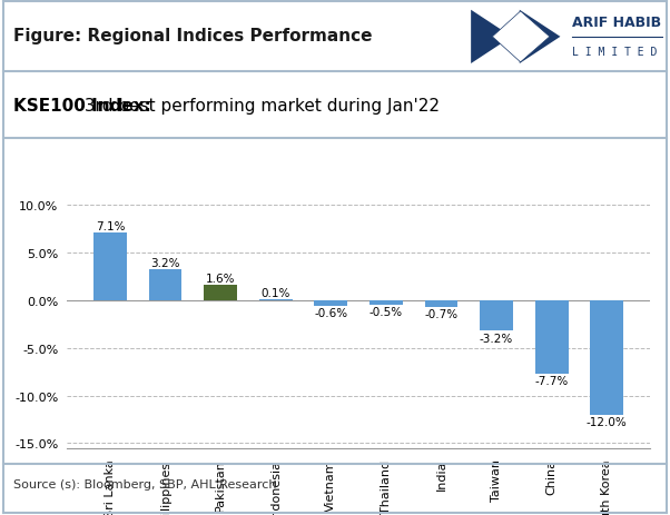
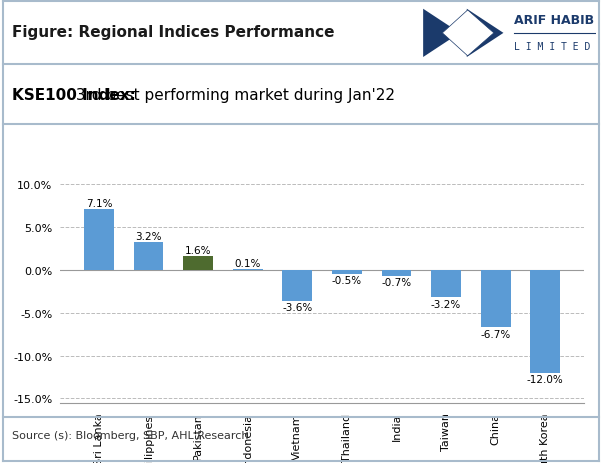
Vietnam: -0.6% -> -3.6%
China: -7.7% -> -6.7%
